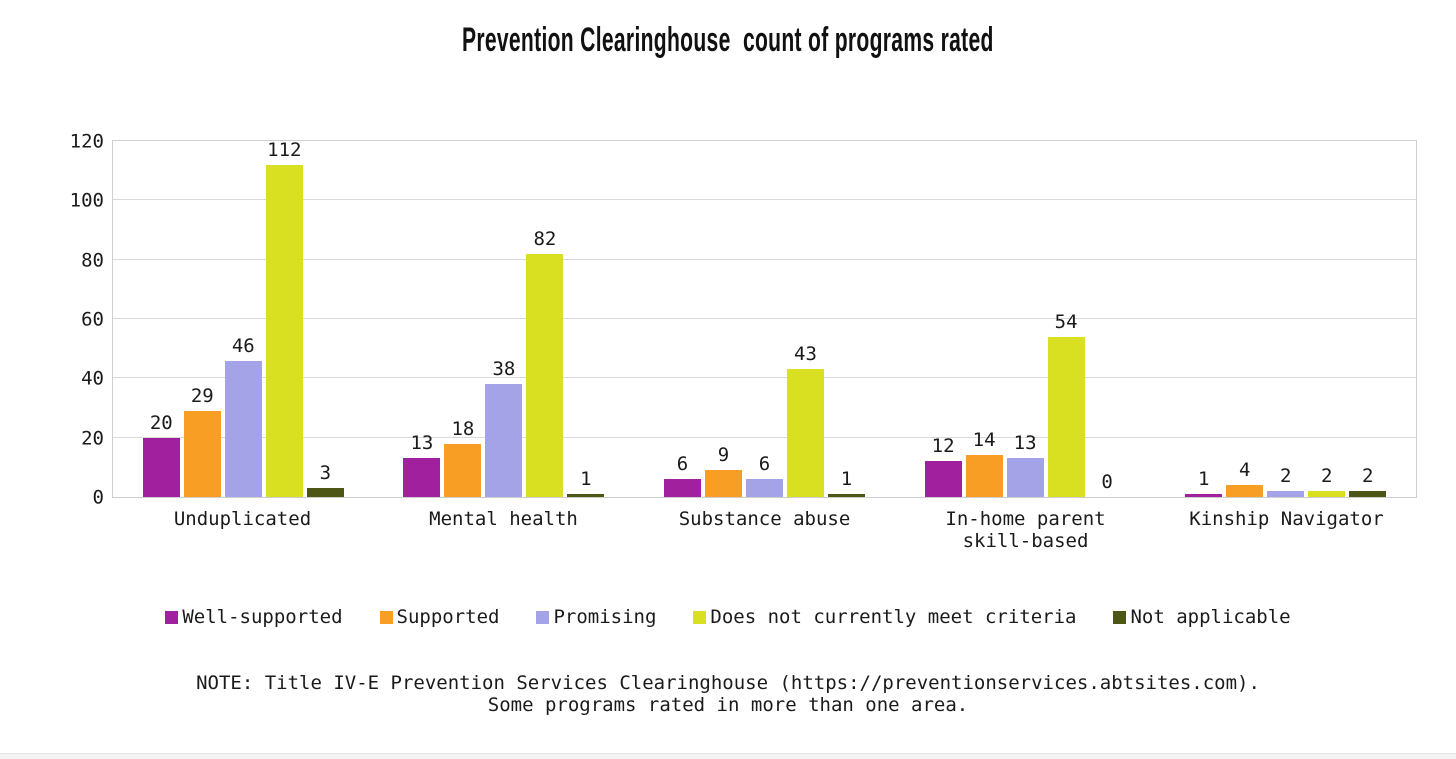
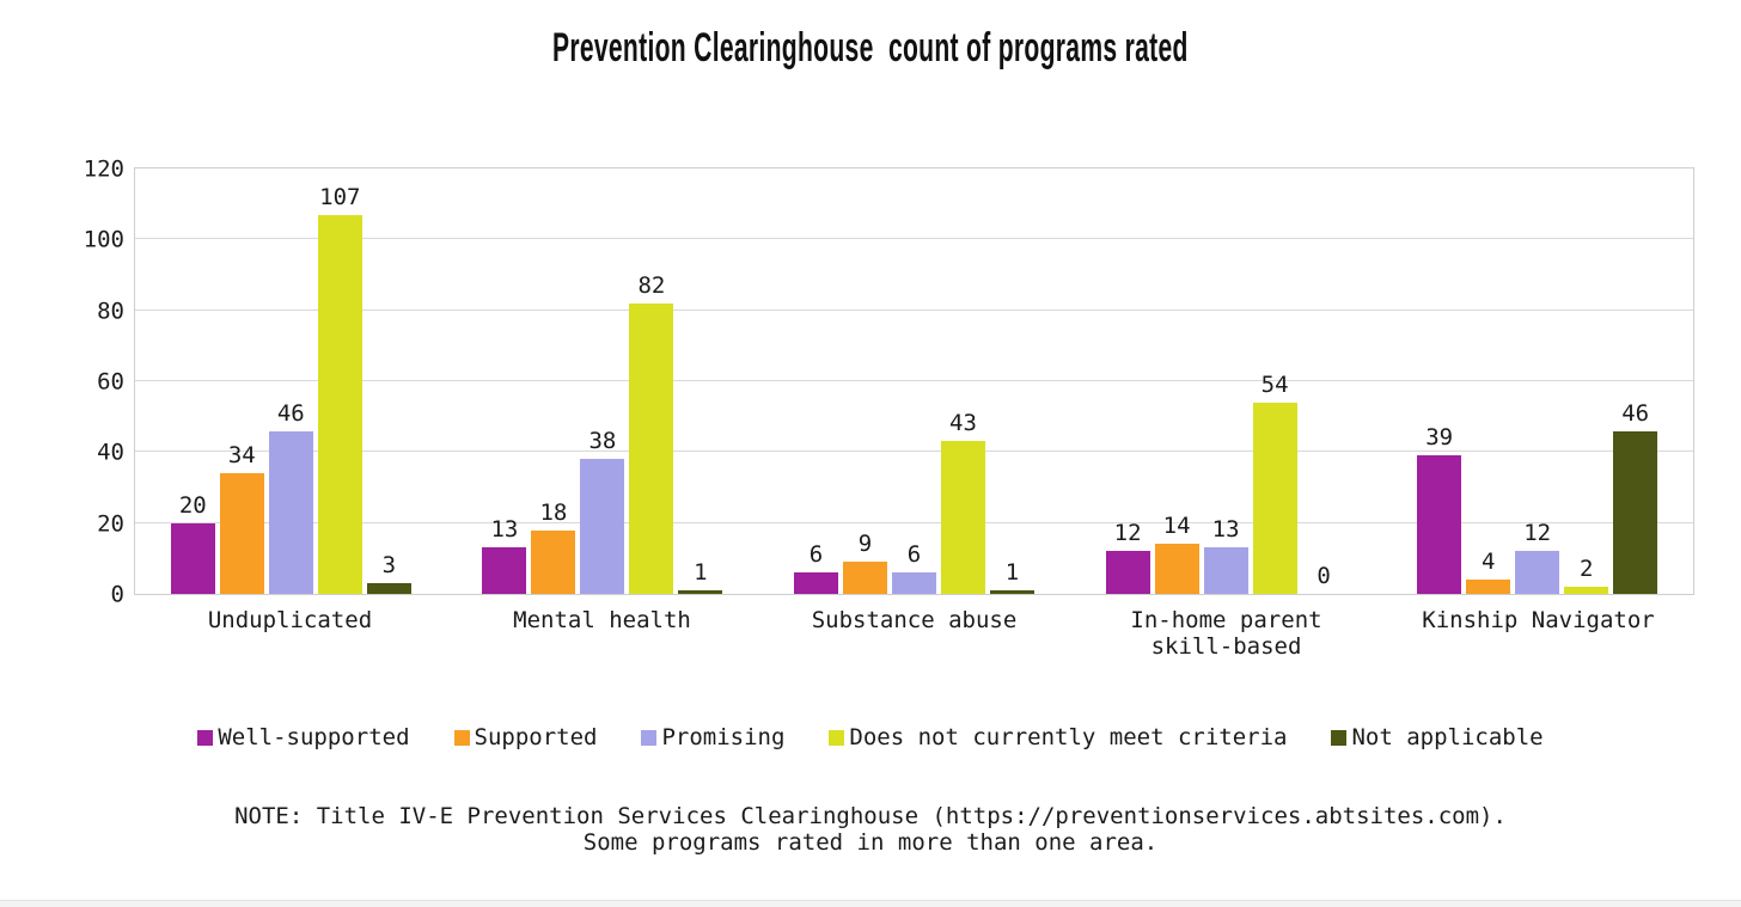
Supported/Unduplicated: 29 -> 34
Does not currently meet criteria/Unduplicated: 112 -> 107
Well-supported/Kinship Navigator: 1 -> 39
Promising/Kinship Navigator: 2 -> 12
Not applicable/Kinship Navigator: 2 -> 46
